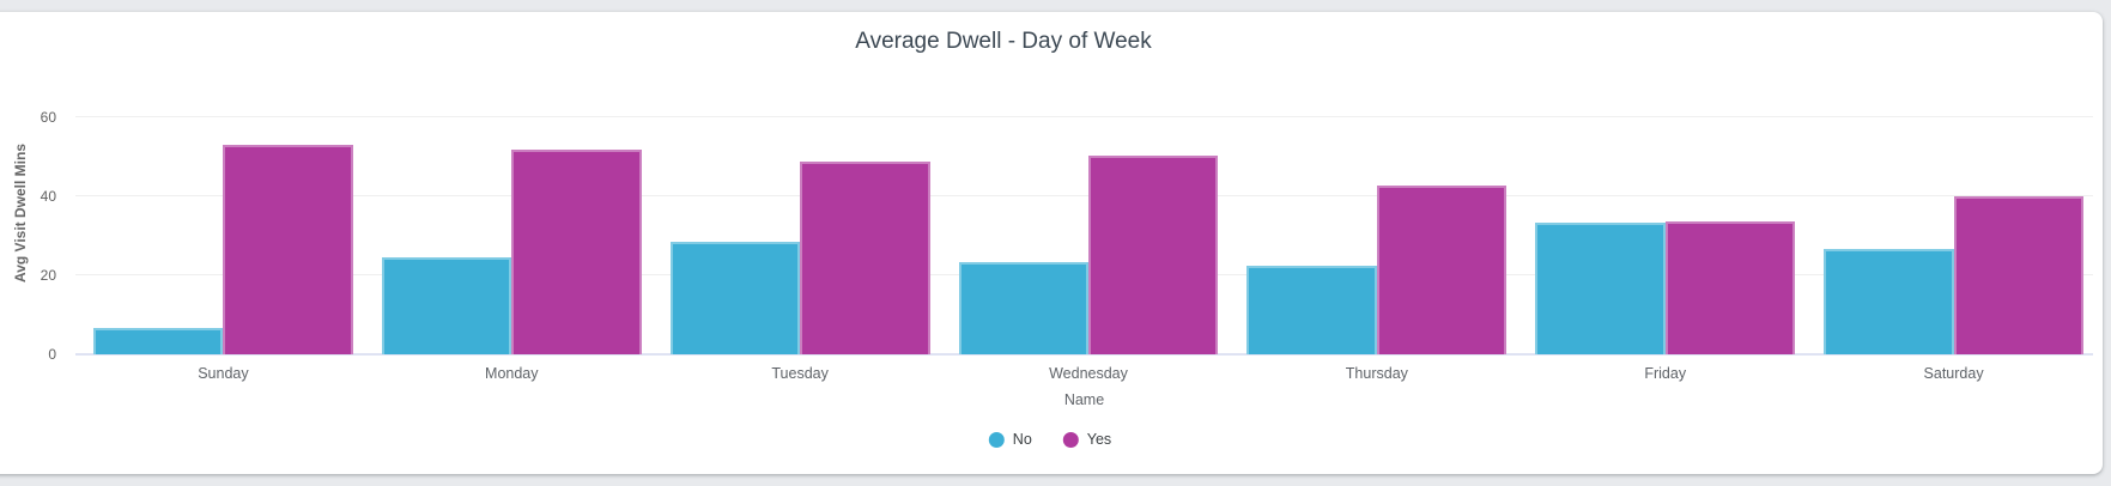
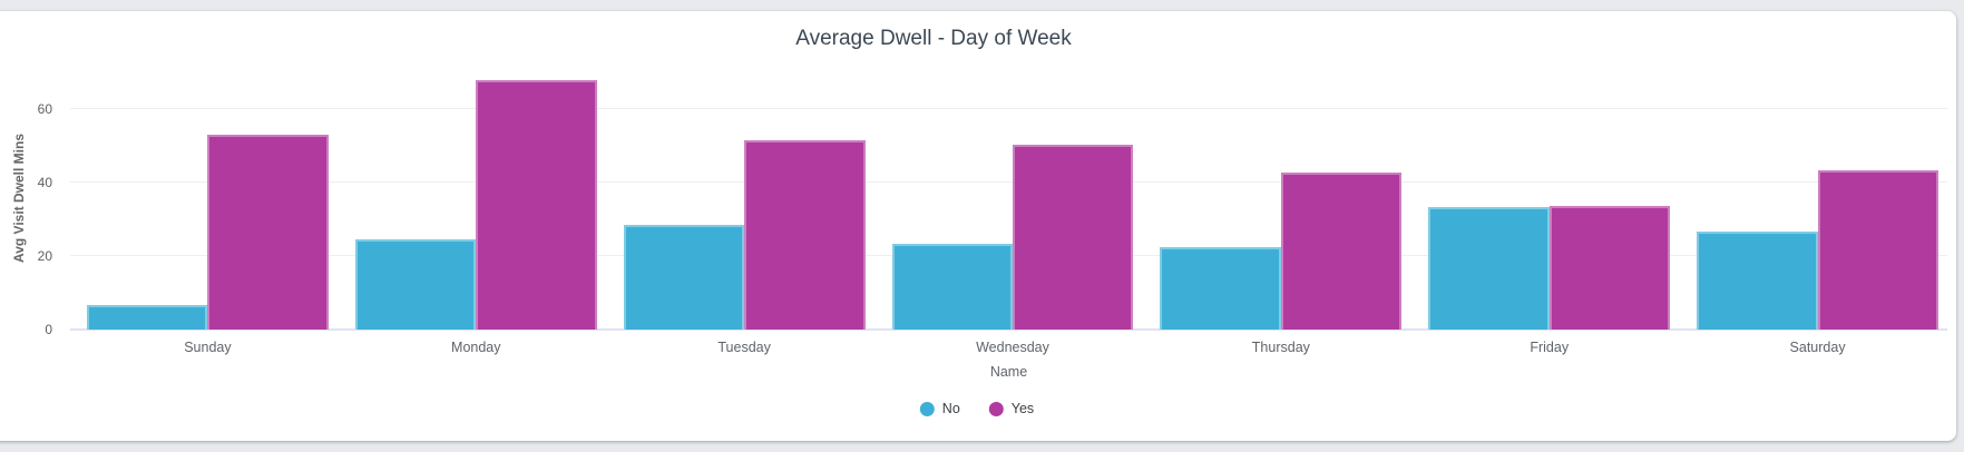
Yes/Monday: 52 -> 68
Yes/Tuesday: 49 -> 52
Yes/Saturday: 40 -> 44
